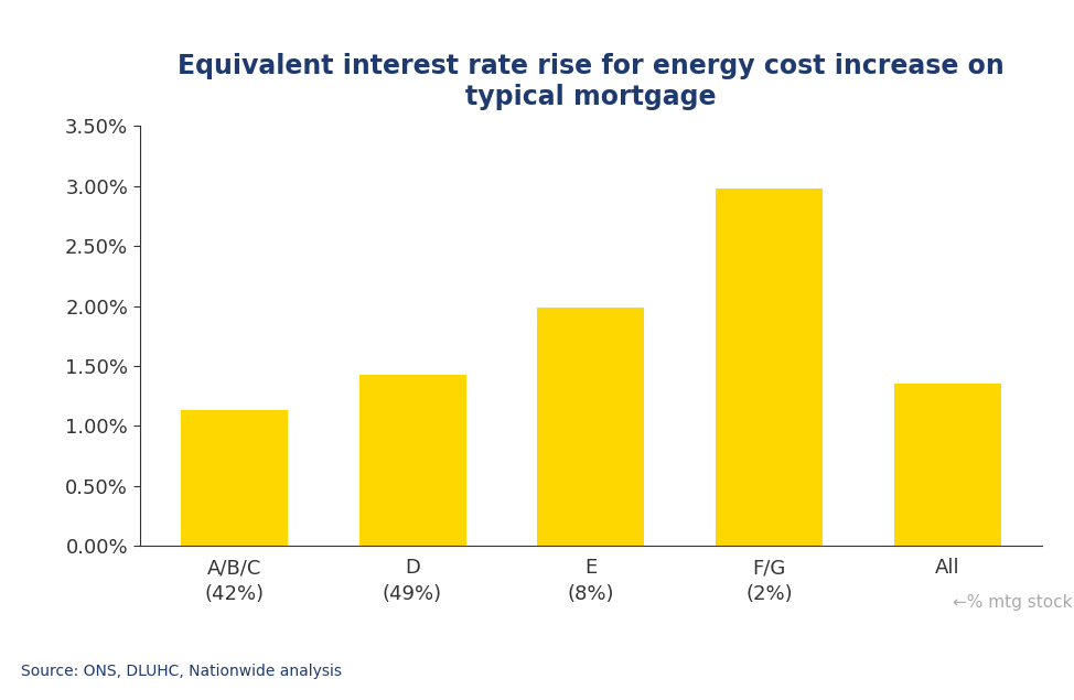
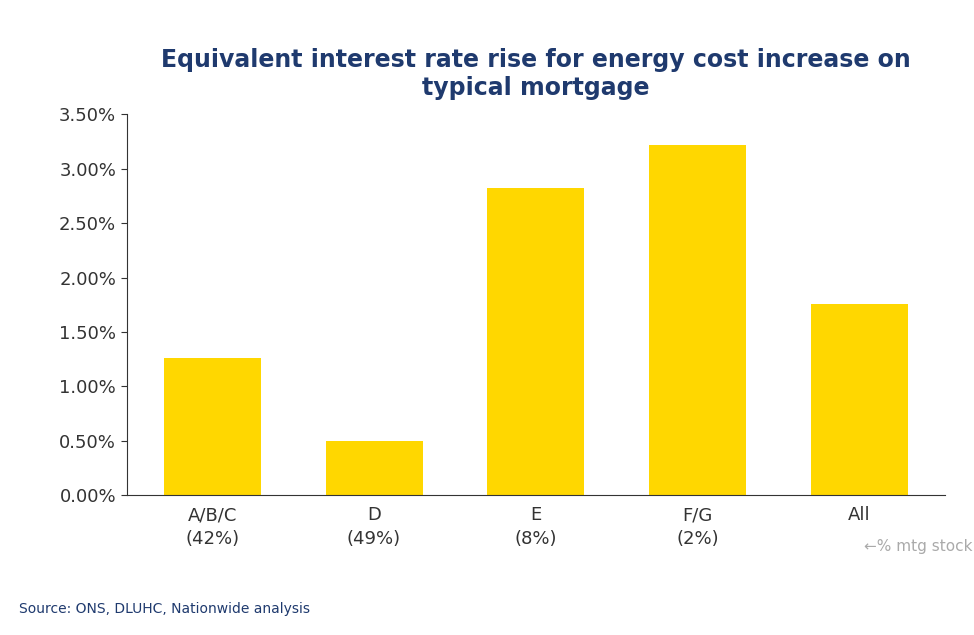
A/B/C (42%): 1.13% -> 1.26%
D (49%): 1.43% -> 0.50%
E (8%): 1.99% -> 2.82%
F/G (2%): 2.98% -> 3.22%
All: 1.35% -> 1.76%
